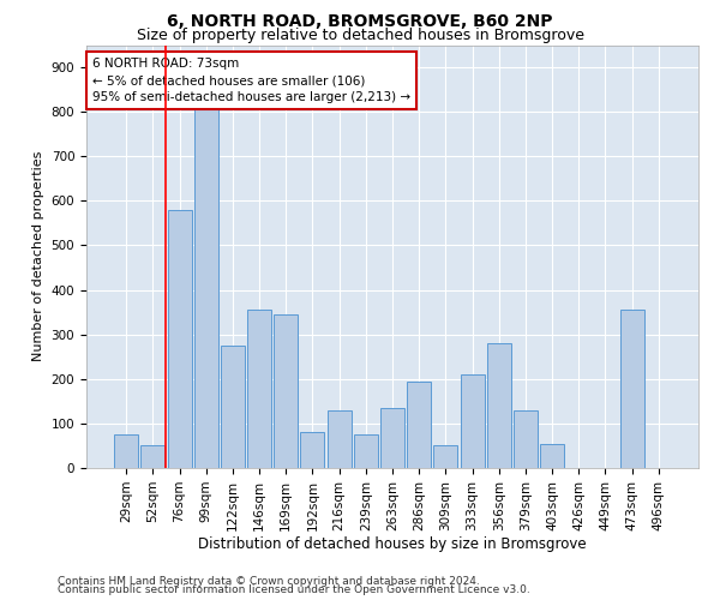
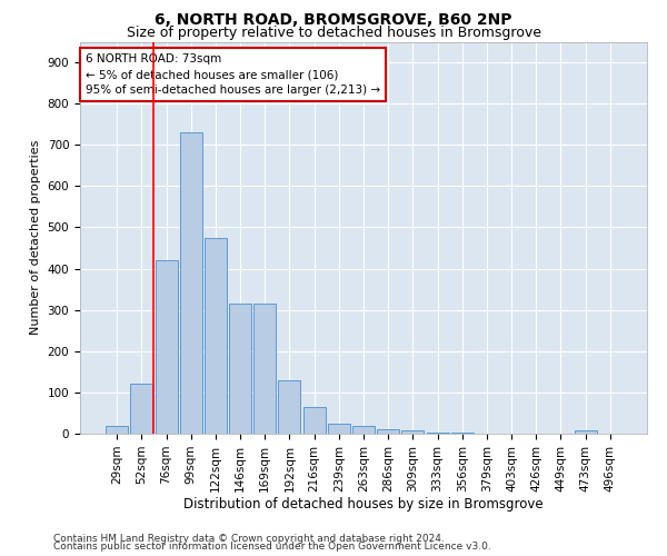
29sqm: 75 -> 20
52sqm: 50 -> 120
76sqm: 580 -> 420
99sqm: 810 -> 730
122sqm: 275 -> 475
146sqm: 355 -> 315
169sqm: 345 -> 315
192sqm: 80 -> 130
216sqm: 130 -> 65
239sqm: 75 -> 25
263sqm: 135 -> 20
286sqm: 195 -> 10
309sqm: 50 -> 8
333sqm: 210 -> 3
356sqm: 280 -> 2
379sqm: 130 -> 1
403sqm: 55 -> 1
473sqm: 355 -> 8
